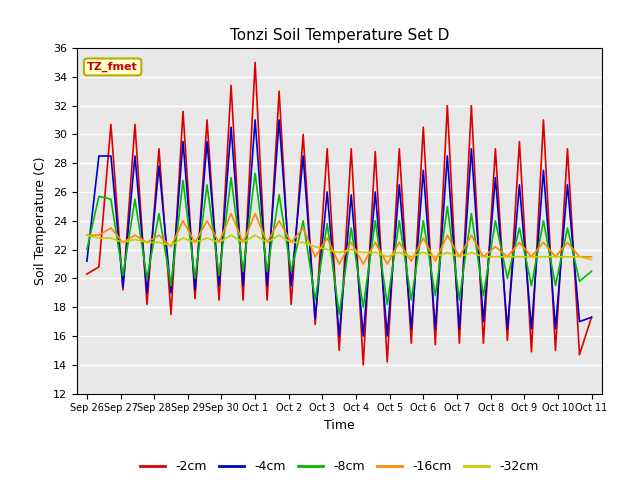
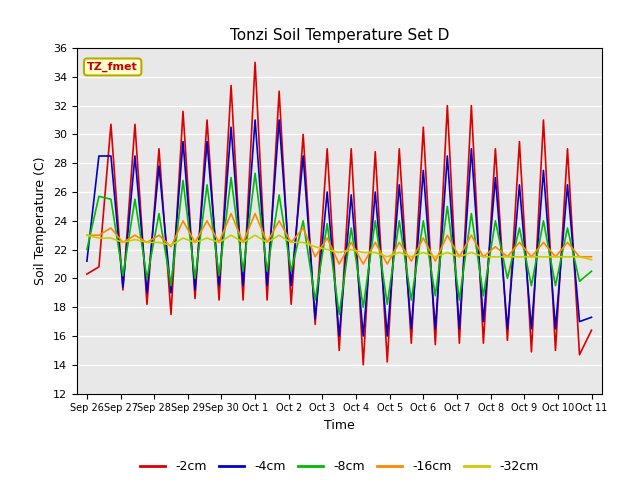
-2cm/Oct 11: 17.3 -> 16.4
